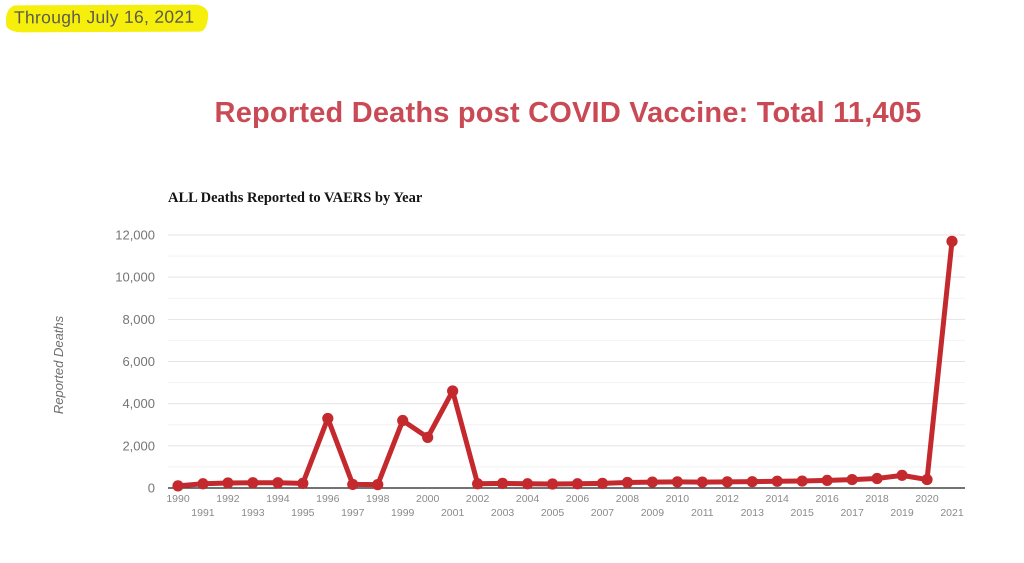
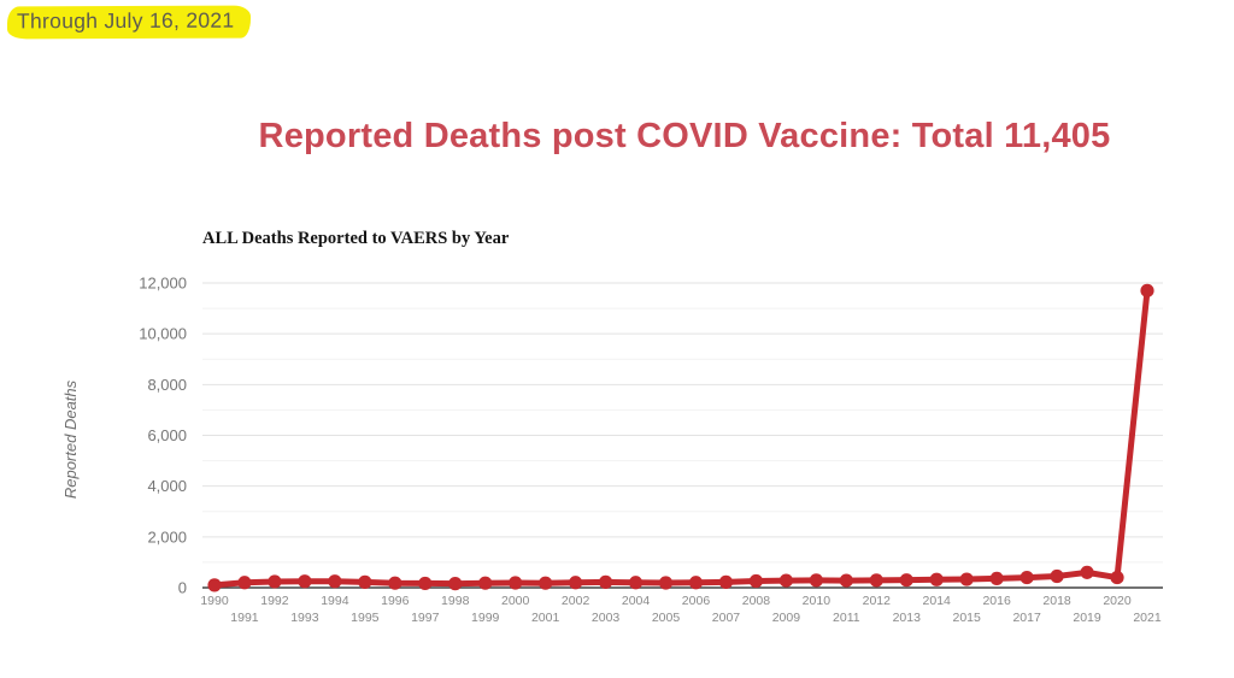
1996: 3300 -> 200
1999: 3200 -> 200
2000: 2400 -> 200
2001: 4600 -> 200
